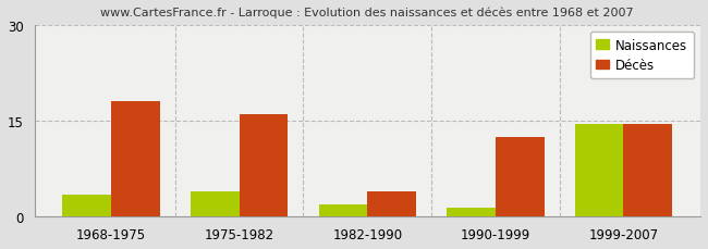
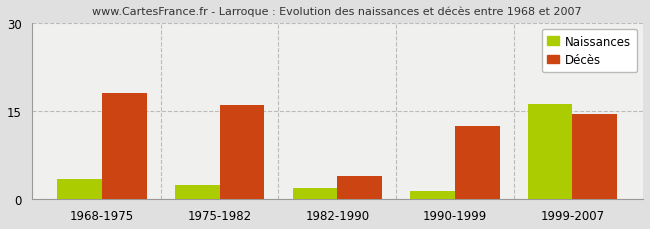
Naissances/1975-1982: 4.0 -> 2.4
Naissances/1999-2007: 14.5 -> 16.2
